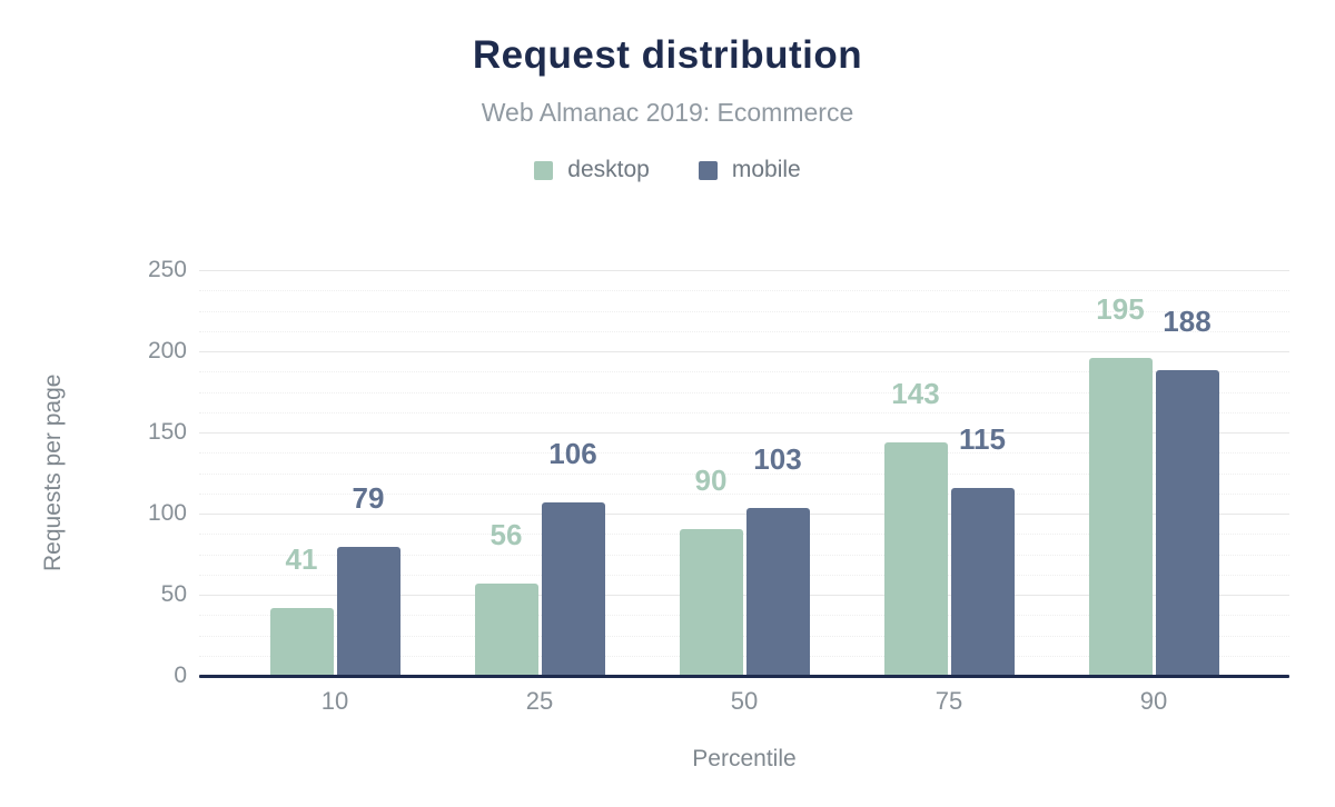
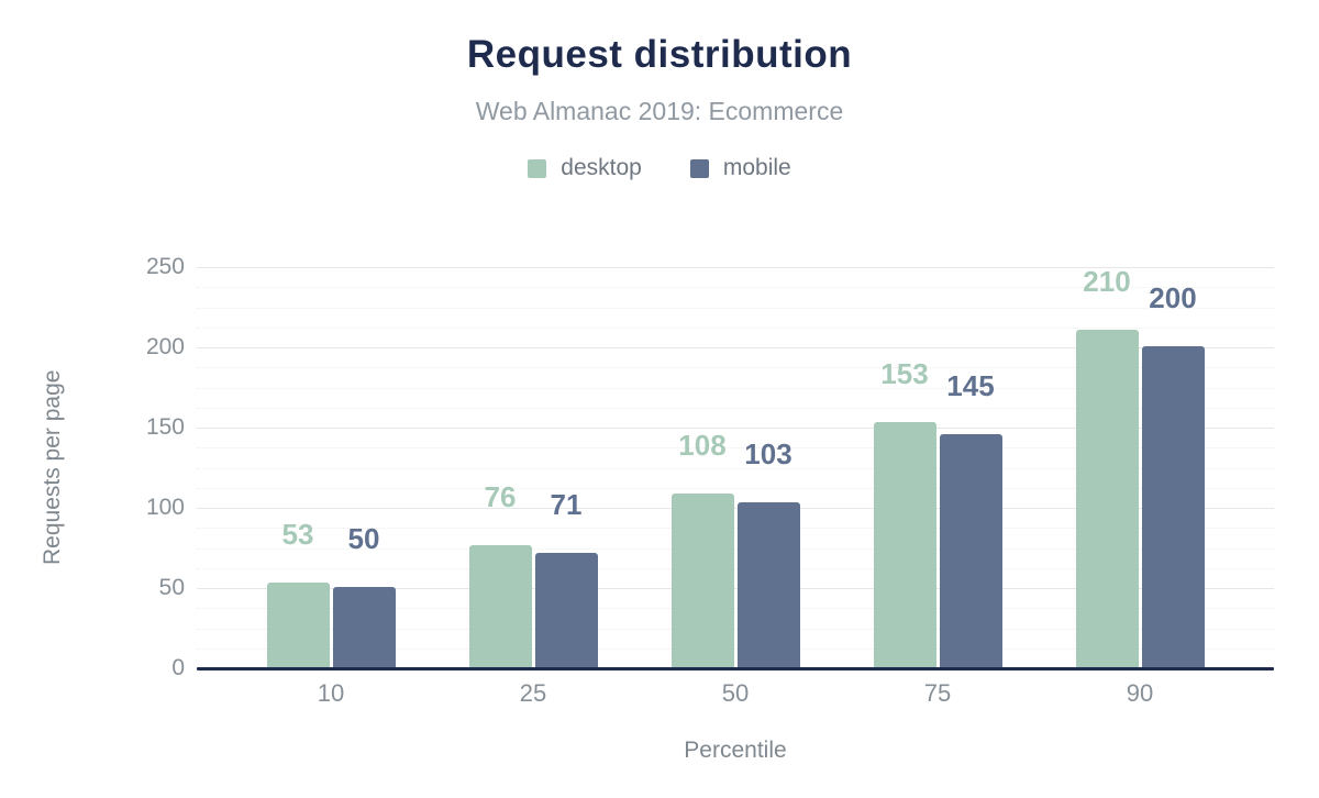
desktop/10: 41 -> 53
mobile/10: 79 -> 50
desktop/25: 56 -> 76
mobile/25: 106 -> 71
desktop/50: 90 -> 108
desktop/75: 143 -> 153
mobile/75: 115 -> 145
desktop/90: 195 -> 210
mobile/90: 188 -> 200
